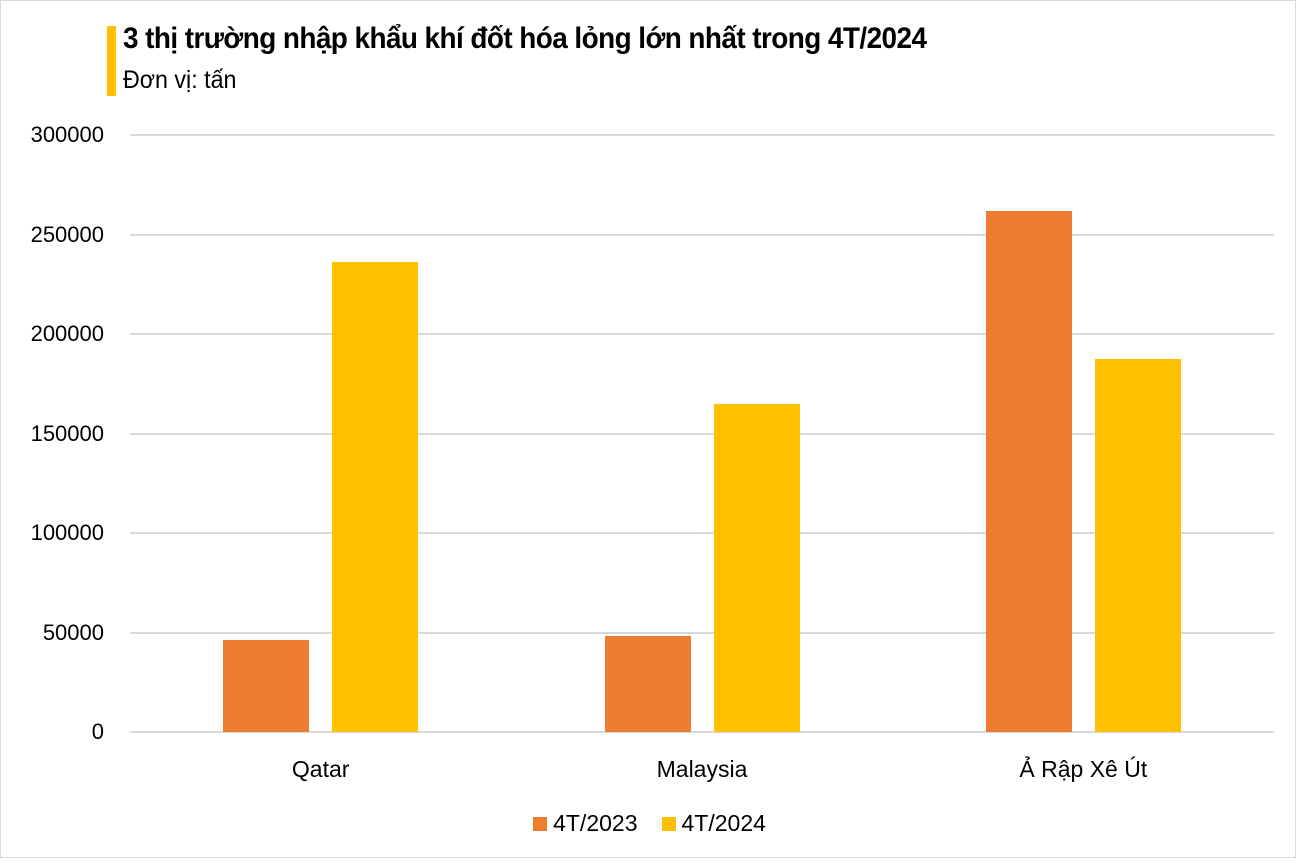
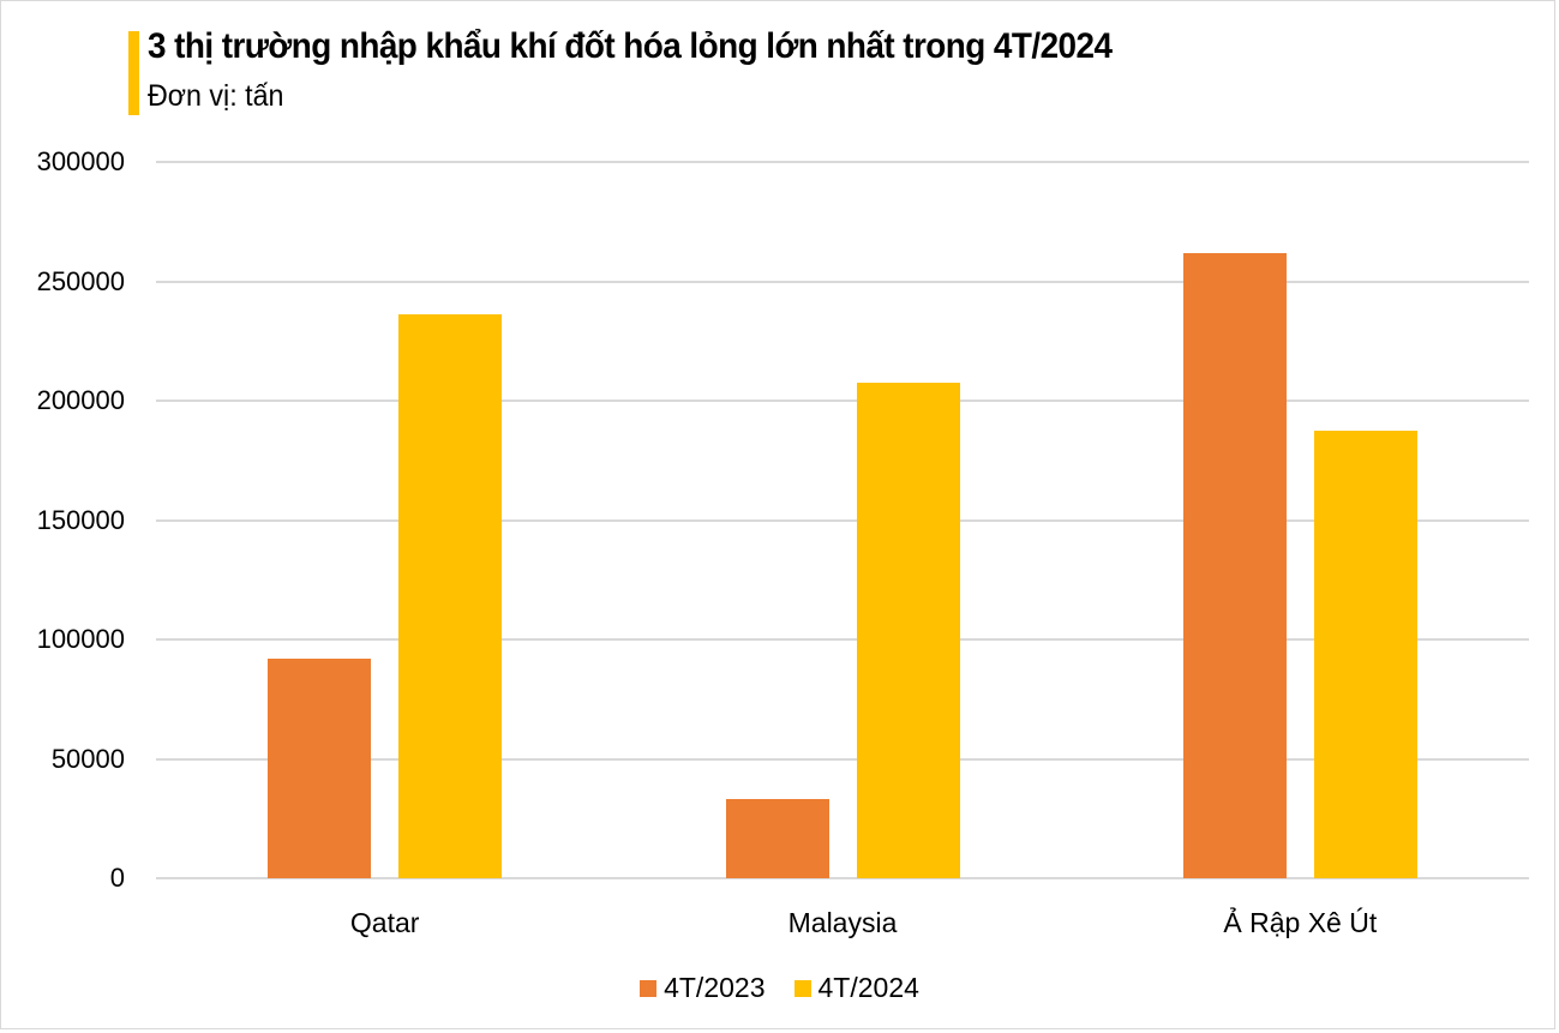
4T/2023/Qatar: 46000 -> 92000
4T/2023/Malaysia: 48000 -> 33000
4T/2024/Malaysia: 165000 -> 208000
